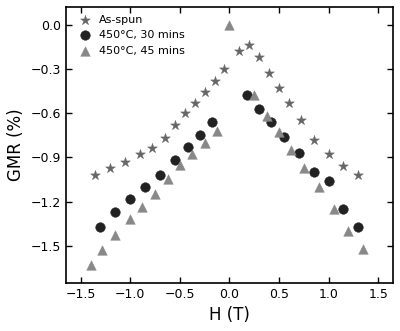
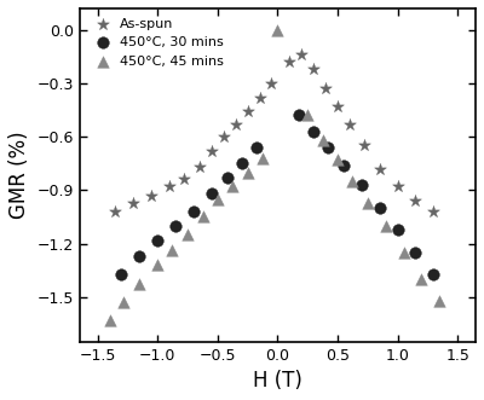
450°C, 30 mins/1.0: -1.06 -> -1.12
